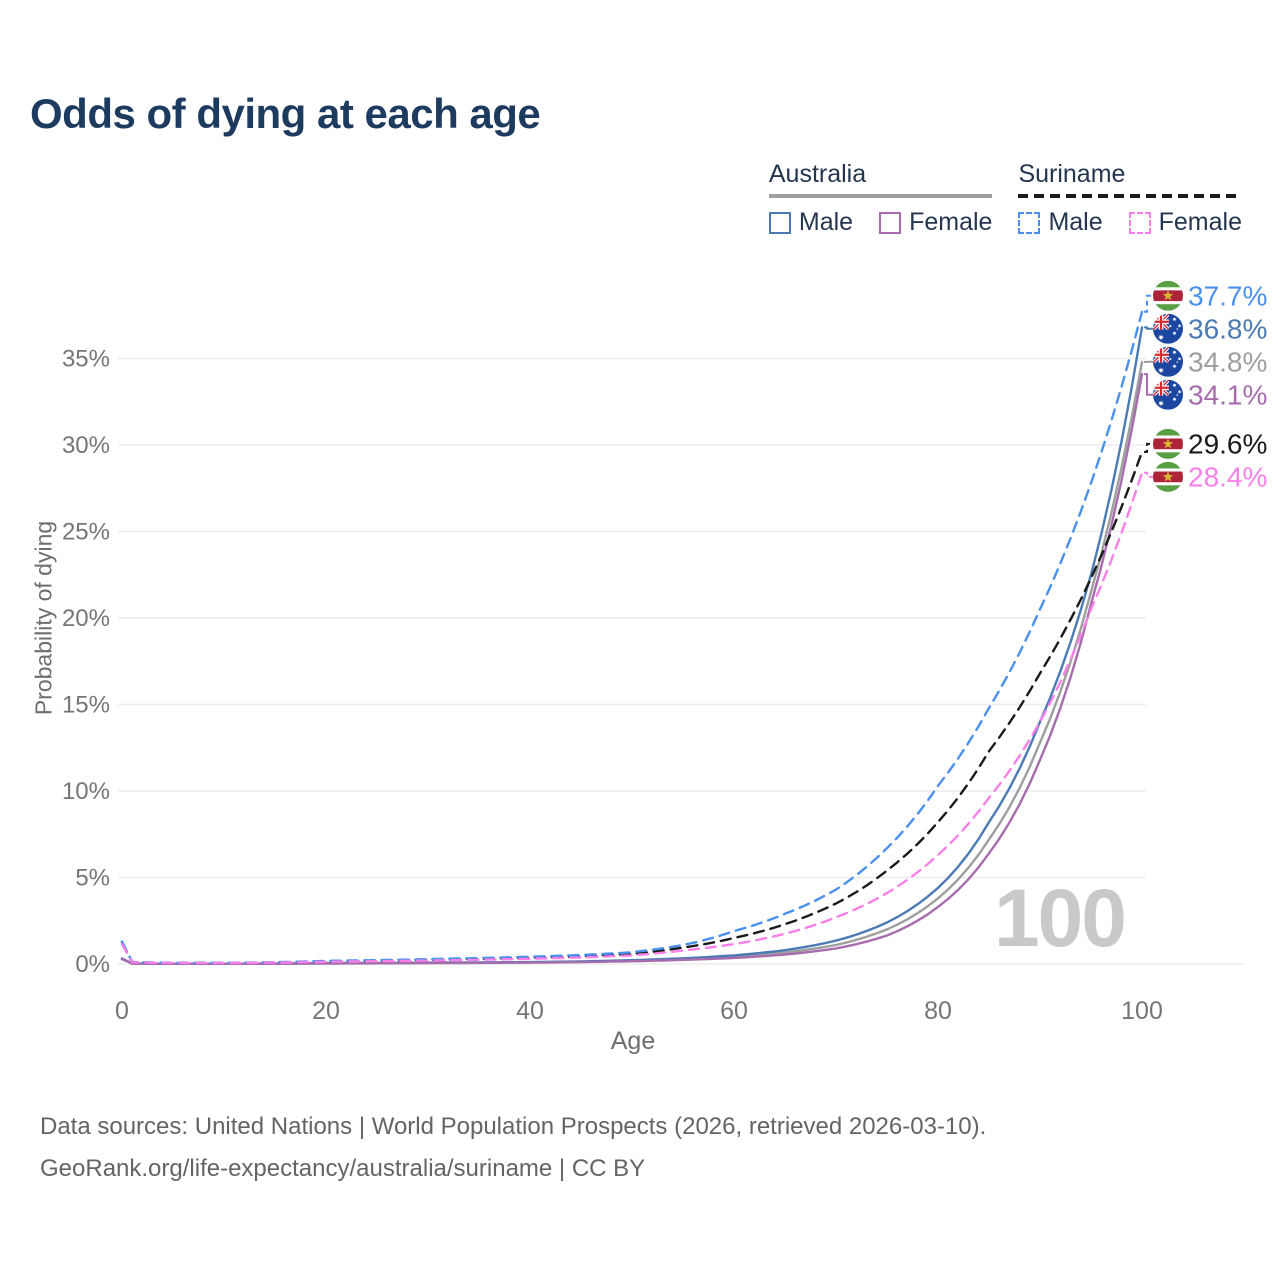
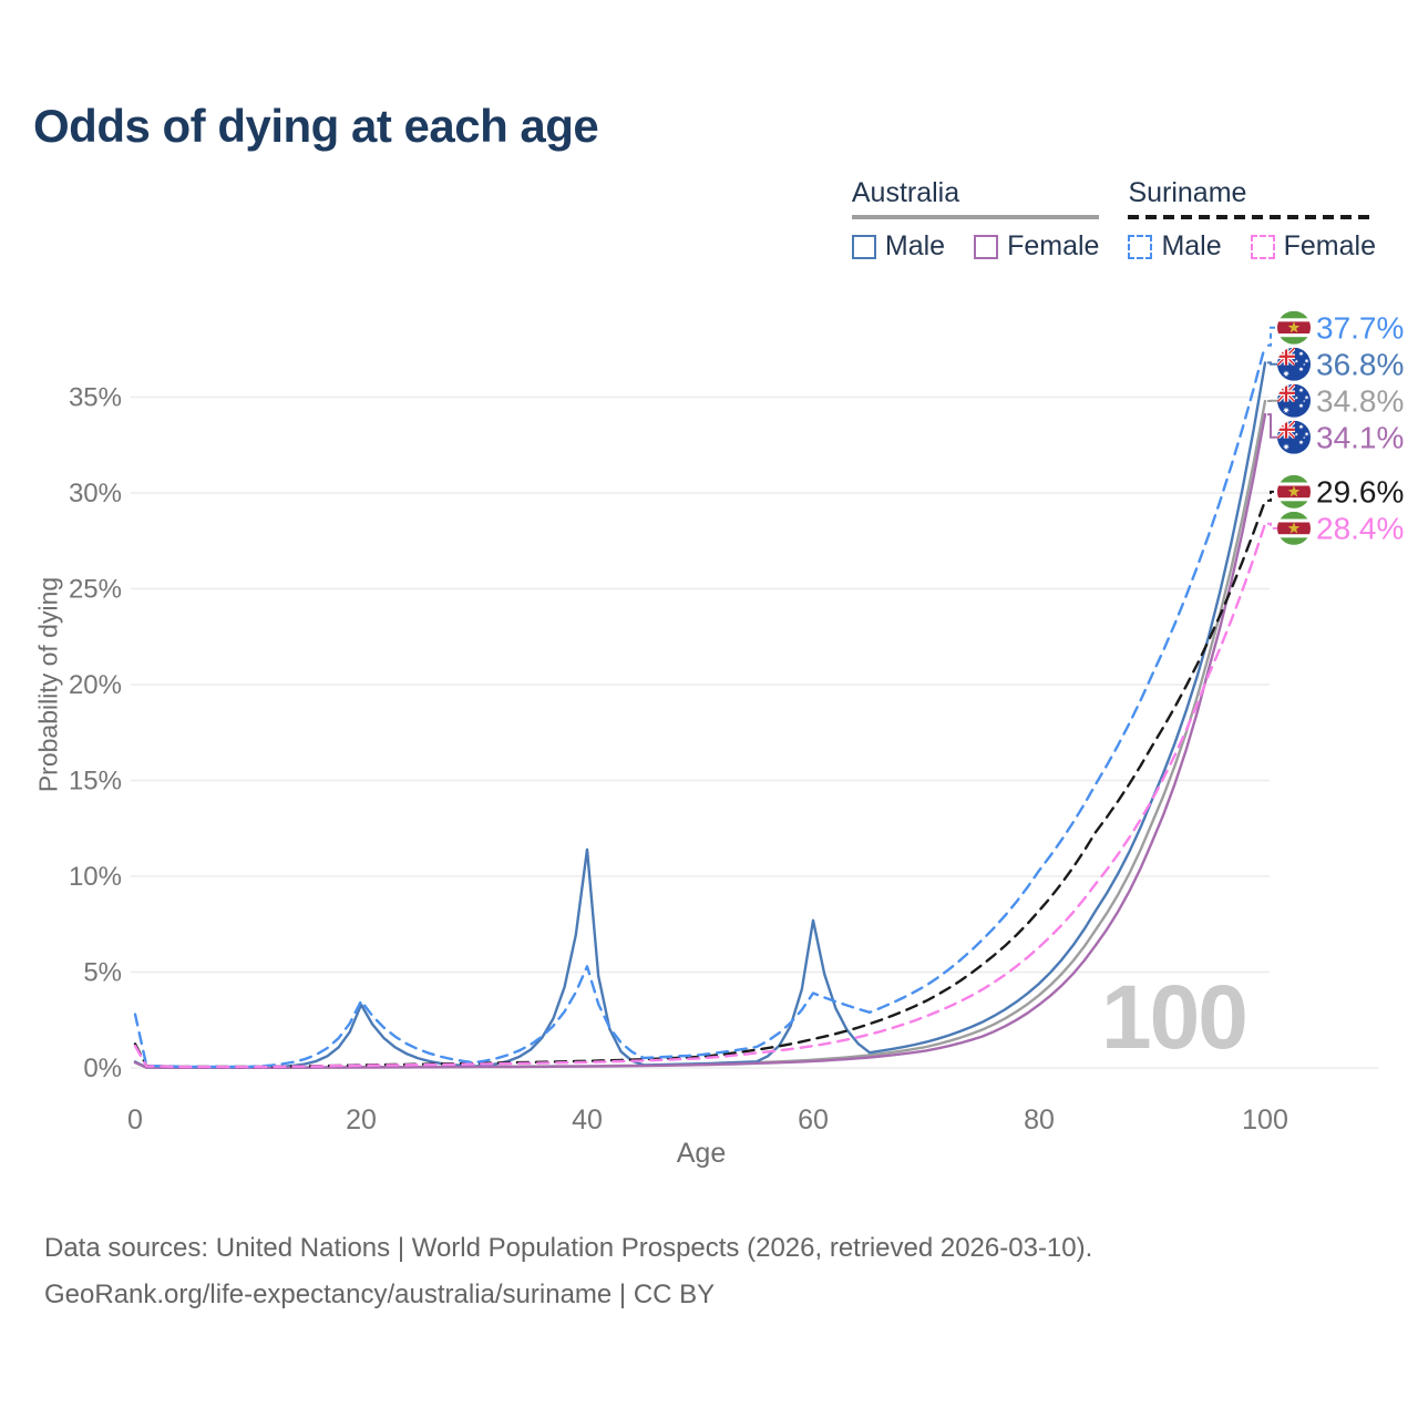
Suriname Male/0: 1.3% -> 2.8%
Australia Male/20: 0.1% -> 3.3%
Suriname Male/20: 0.2% -> 3.5%
Australia Male/40: 0.1% -> 11.4%
Suriname Male/40: 0.4% -> 5.3%
Australia Male/60: 0.5% -> 7.7%
Suriname Male/60: 1.9% -> 3.9%
